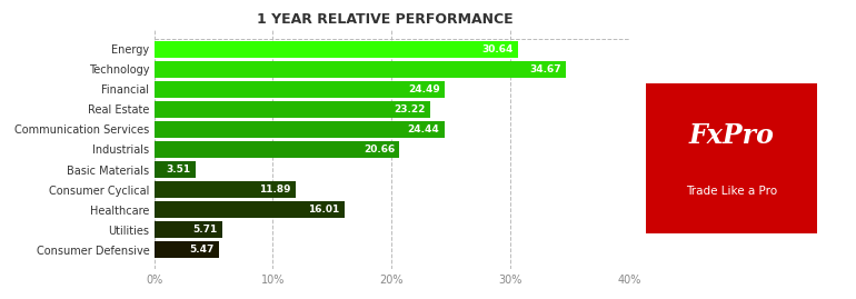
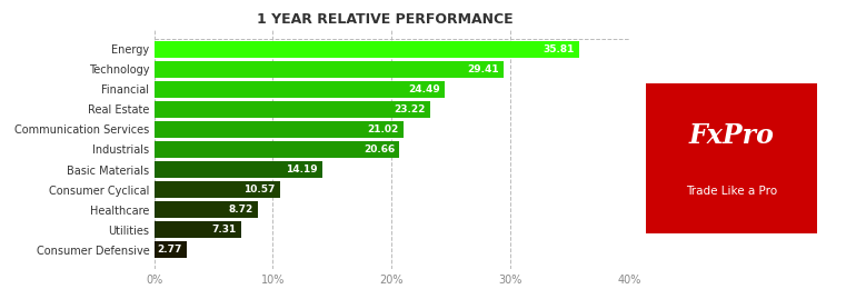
Energy: 30.64 -> 35.81
Technology: 34.67 -> 29.41
Communication Services: 24.44 -> 21.02
Basic Materials: 3.51 -> 14.19
Consumer Cyclical: 11.89 -> 10.57
Healthcare: 16.01 -> 8.72
Utilities: 5.71 -> 7.31
Consumer Defensive: 5.47 -> 2.77
